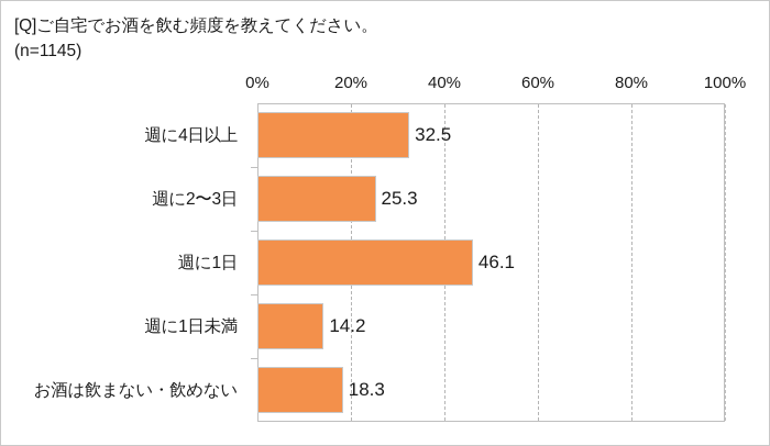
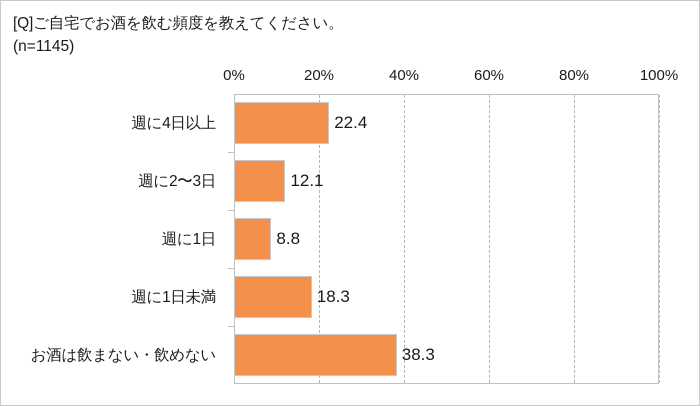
週に4日以上: 32.5 -> 22.4
週に2〜3日: 25.3 -> 12.1
週に1日: 46.1 -> 8.8
週に1日未満: 14.2 -> 18.3
お酒は飲まない・飲めない: 18.3 -> 38.3
